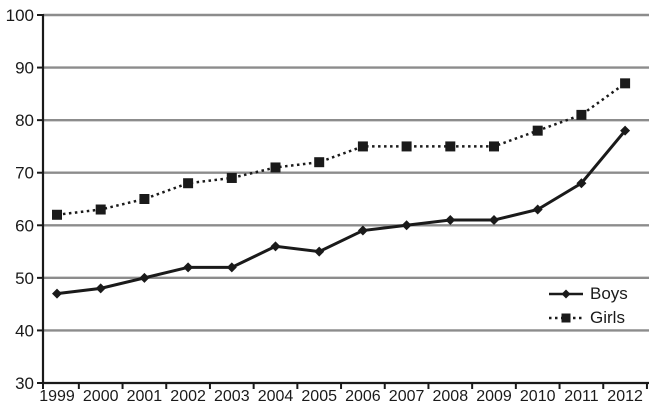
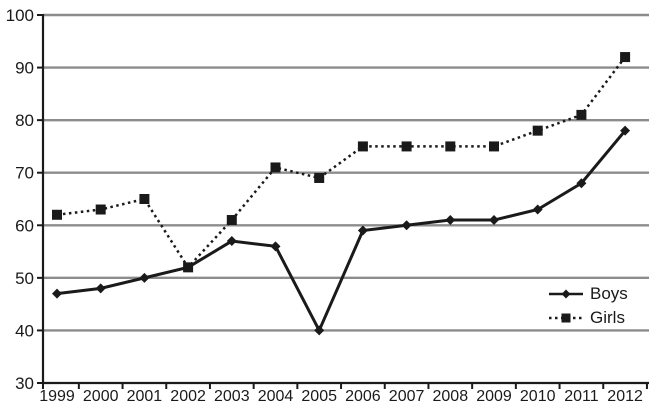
Girls/2002: 68 -> 52
Boys/2003: 52 -> 57
Girls/2003: 69 -> 61
Boys/2005: 55 -> 40
Girls/2005: 72 -> 69
Girls/2012: 87 -> 92
